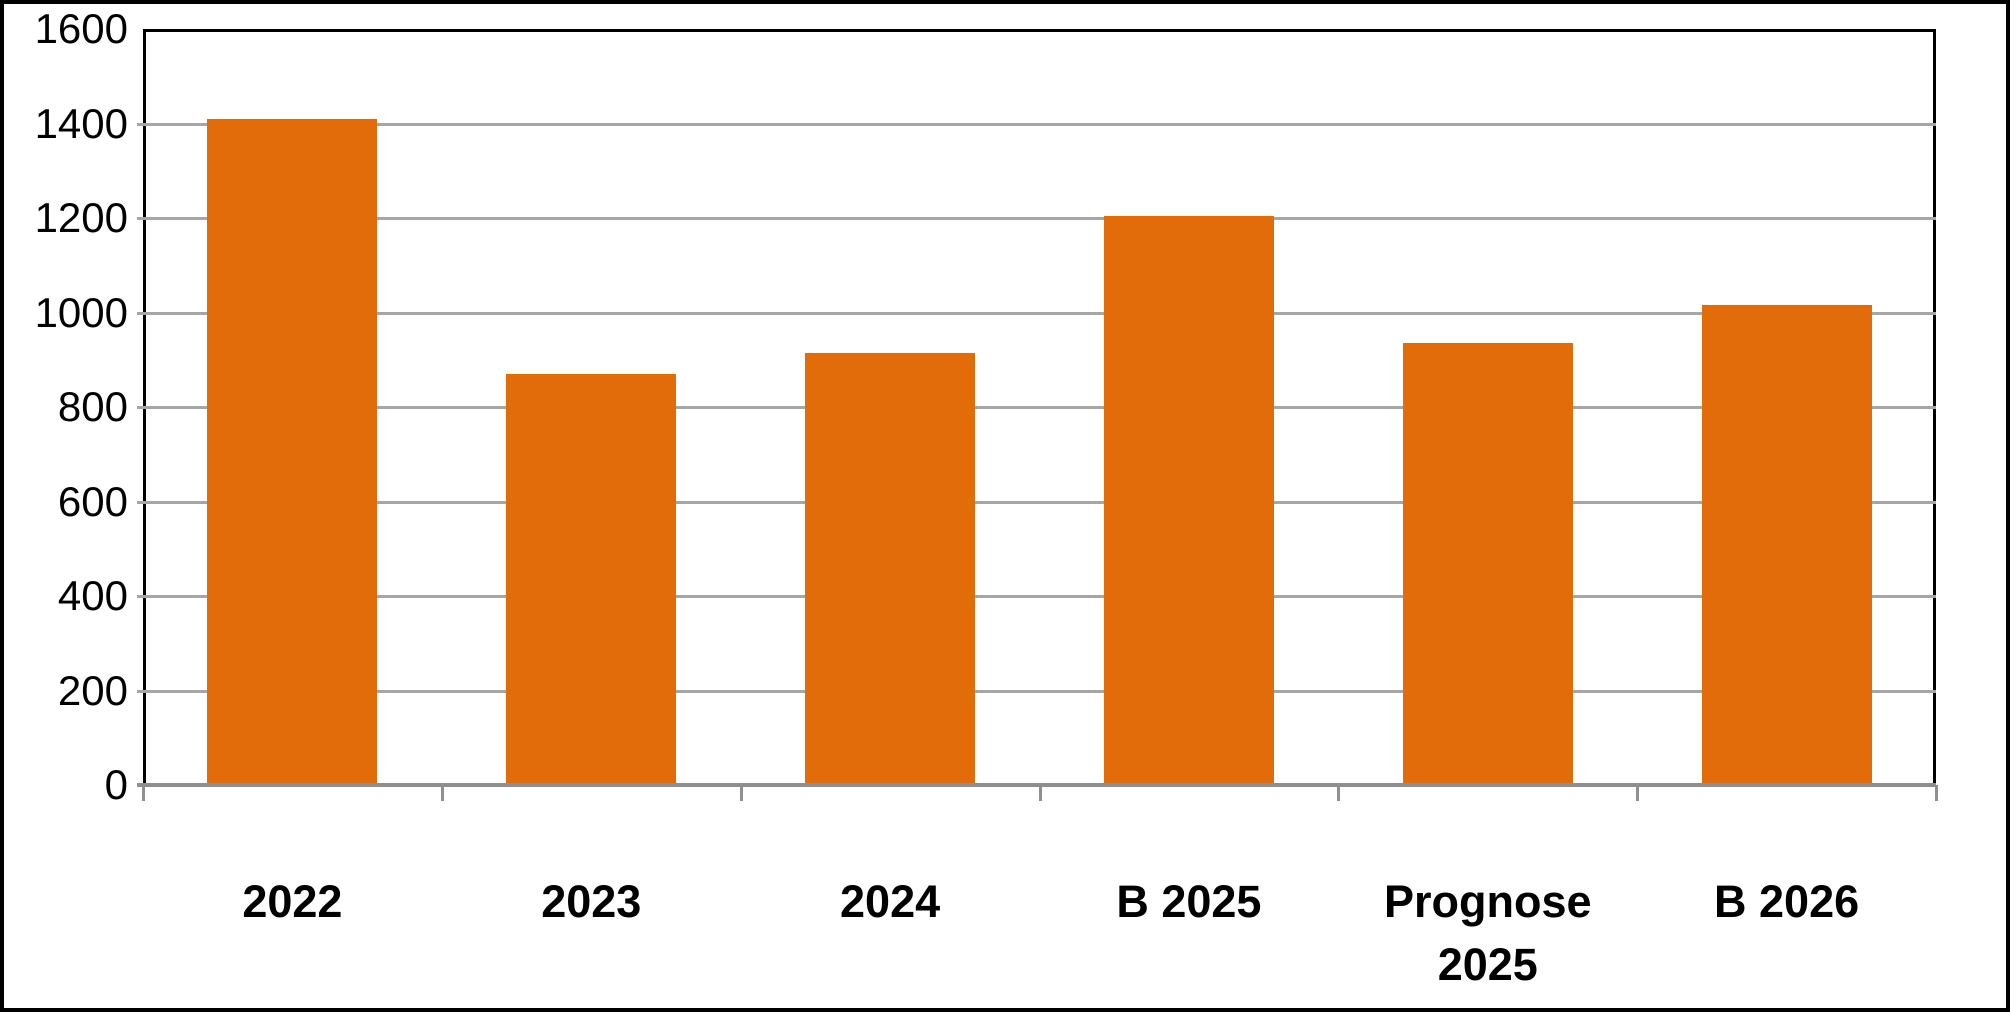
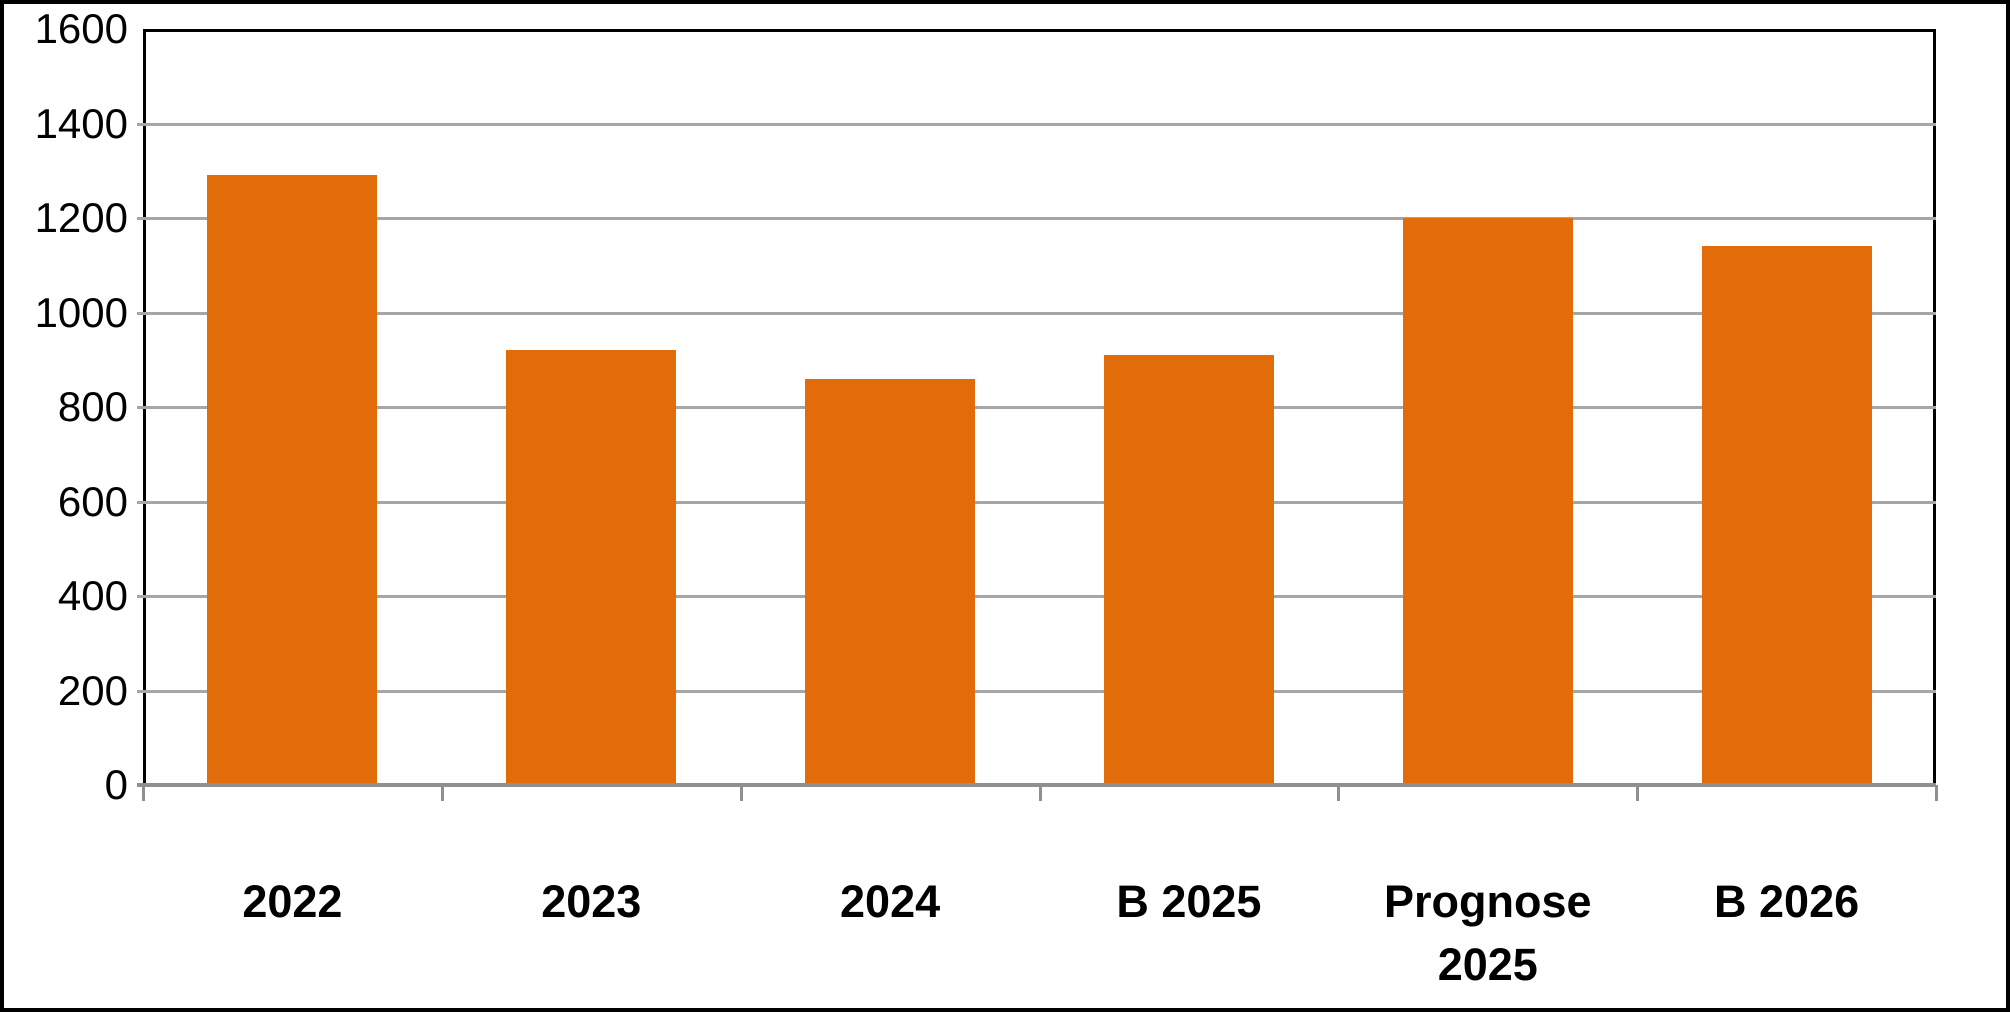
2022: 1410 -> 1290
2023: 870 -> 920
2024: 920 -> 860
B 2025: 1200 -> 910
Prognose 2025: 940 -> 1200
B 2026: 1020 -> 1140
